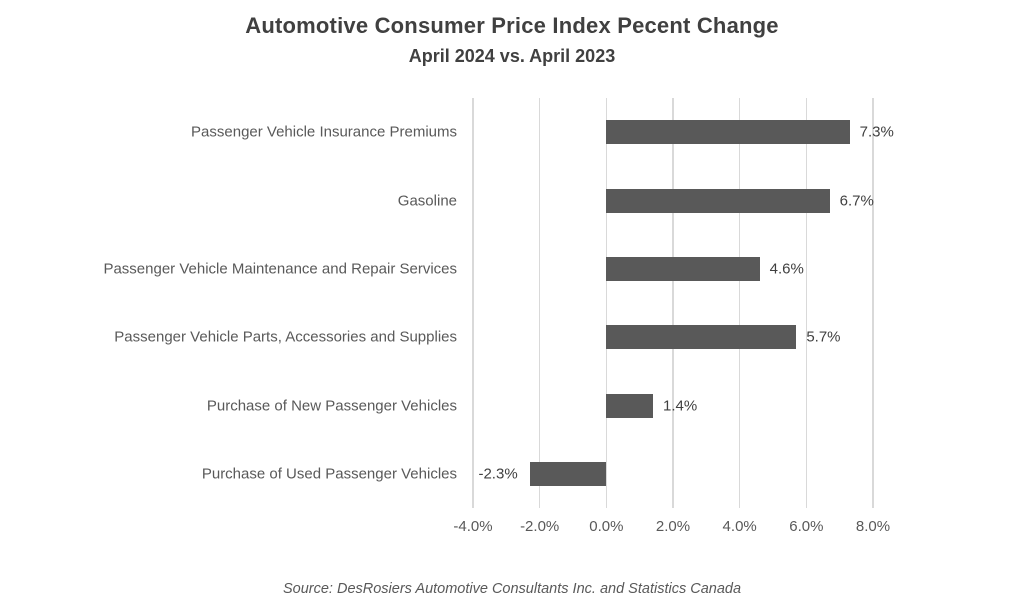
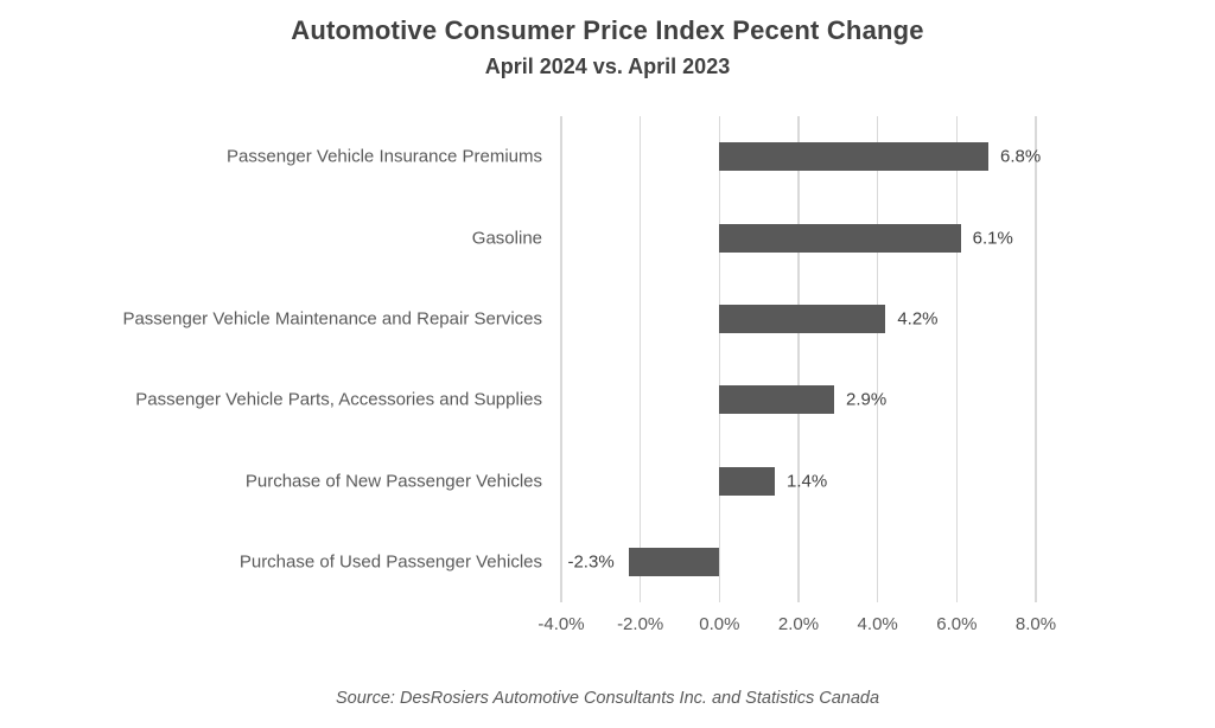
Passenger Vehicle Insurance Premiums: 7.3% -> 6.8%
Gasoline: 6.7% -> 6.1%
Passenger Vehicle Maintenance and Repair Services: 4.6% -> 4.2%
Passenger Vehicle Parts, Accessories and Supplies: 5.7% -> 2.9%
